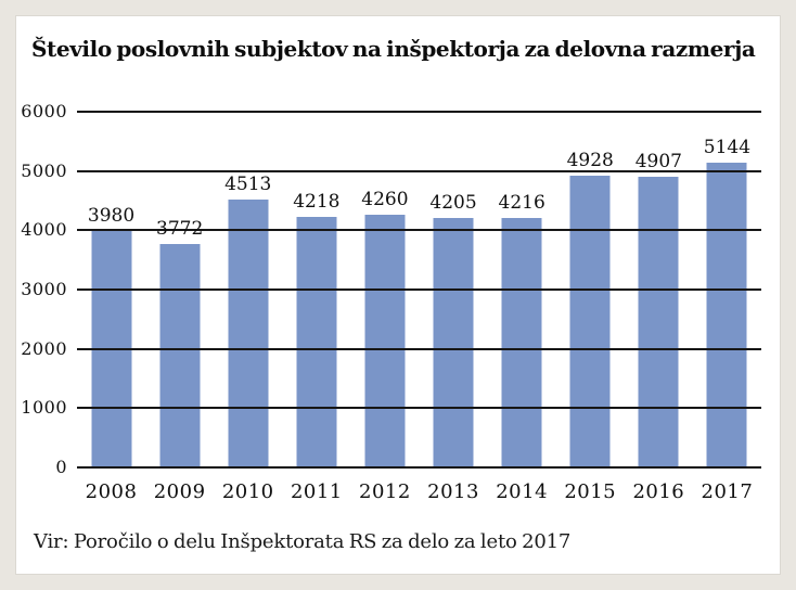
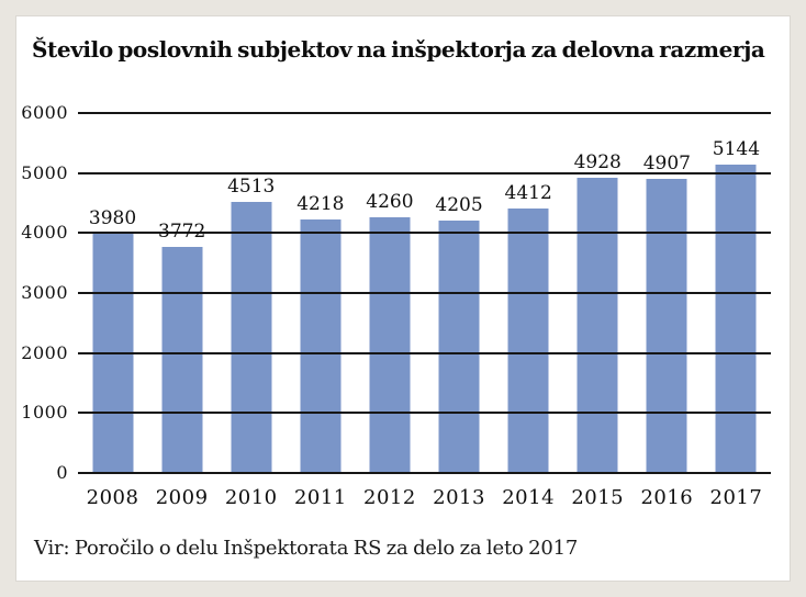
2014: 4216 -> 4412
